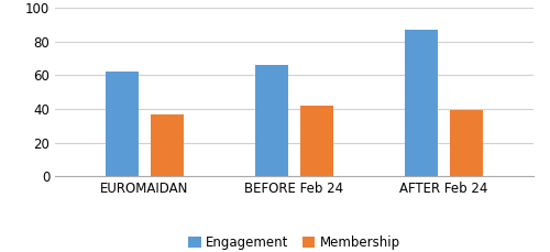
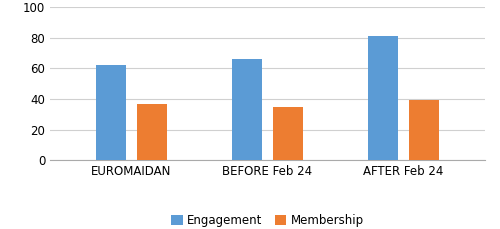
Membership/BEFORE Feb 24: 42 -> 35
Engagement/AFTER Feb 24: 87 -> 81
